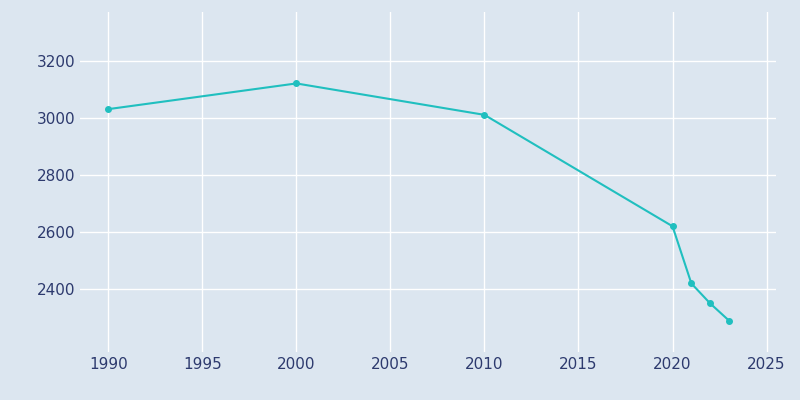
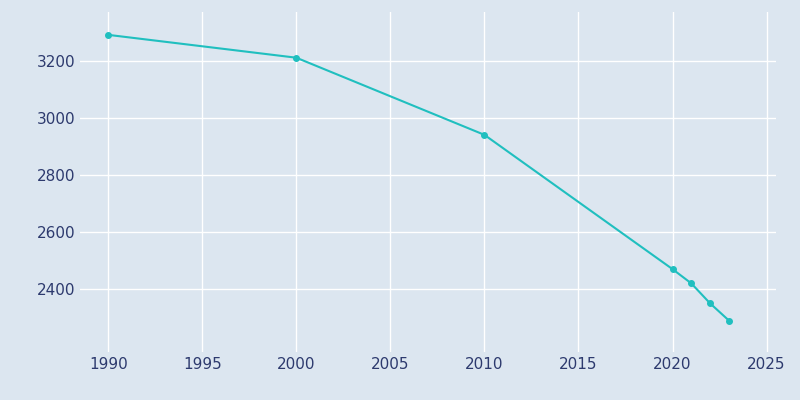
1990: 3030 -> 3290
2000: 3120 -> 3210
2010: 3010 -> 2940
2020: 2620 -> 2470
